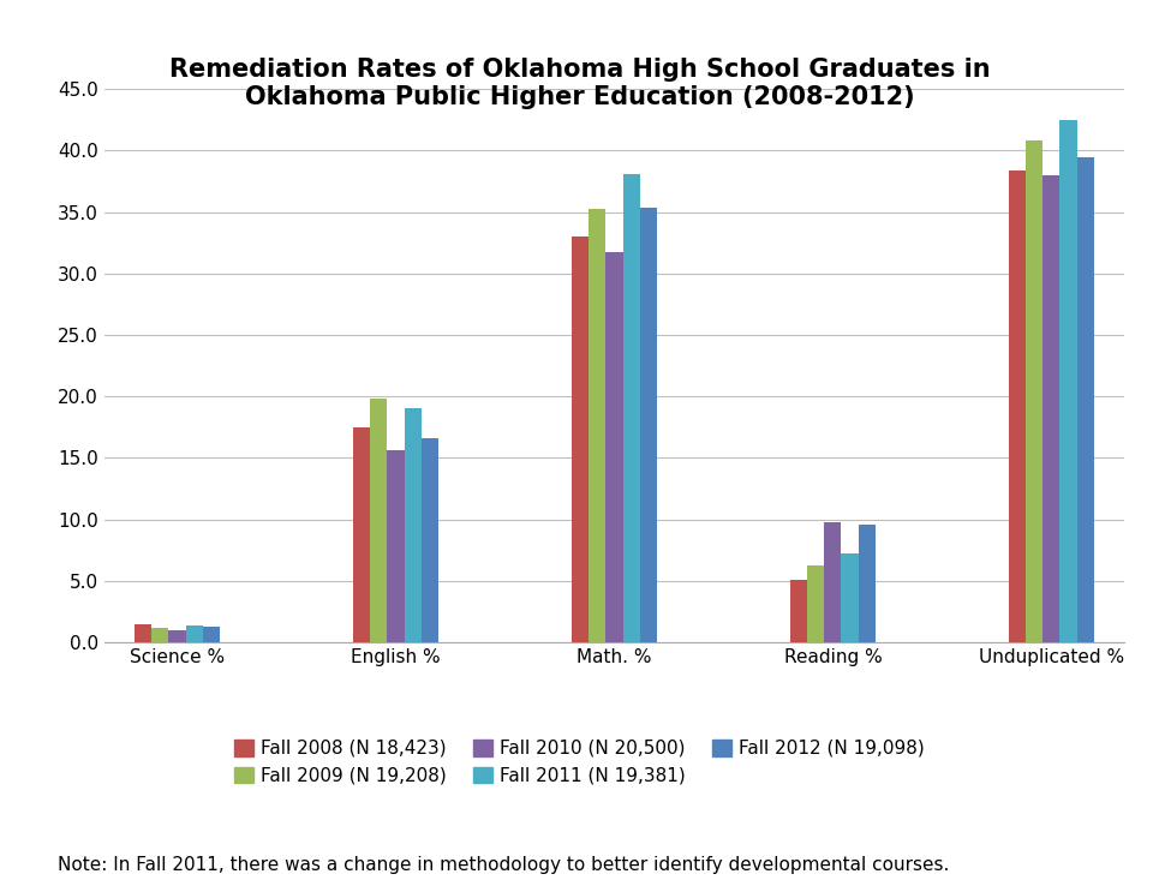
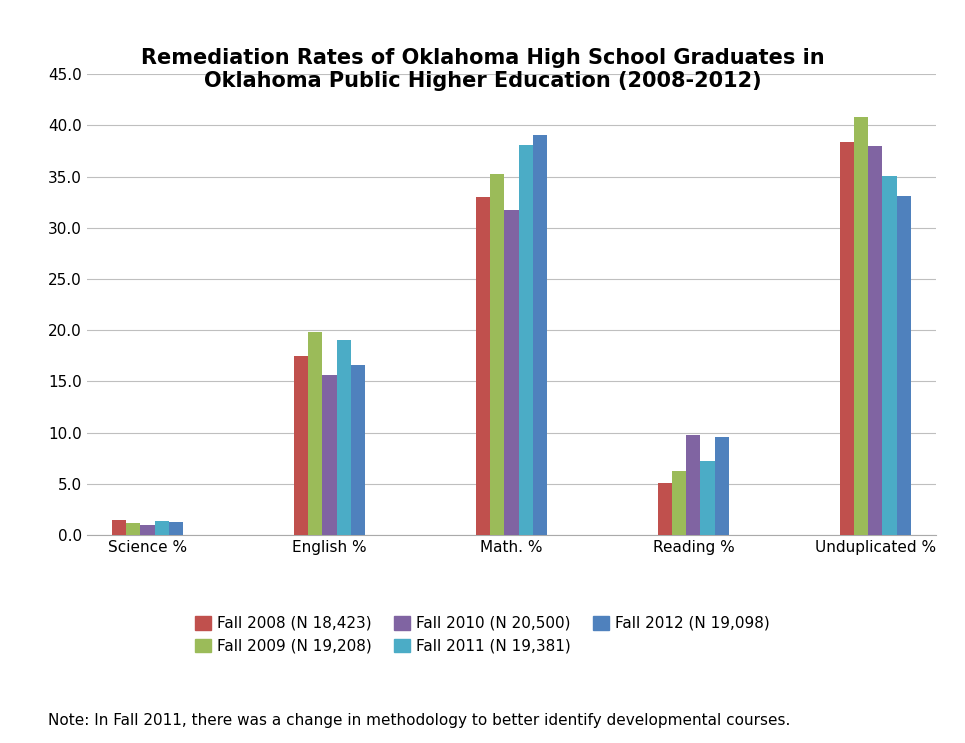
Fall 2012 (N 19,098)/Math. %: 35.4 -> 39.1
Fall 2011 (N 19,381)/Unduplicated %: 42.5 -> 35.1
Fall 2012 (N 19,098)/Unduplicated %: 39.5 -> 33.1
